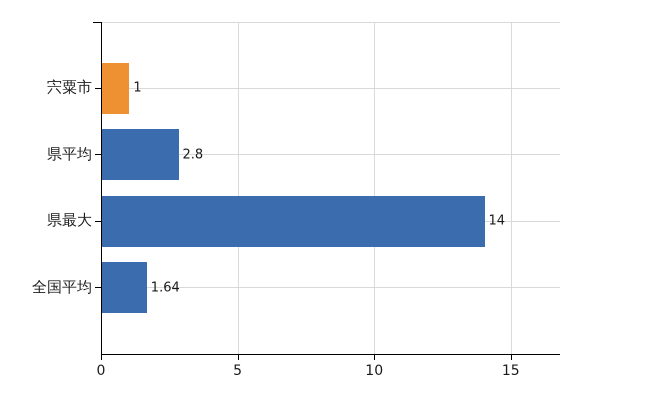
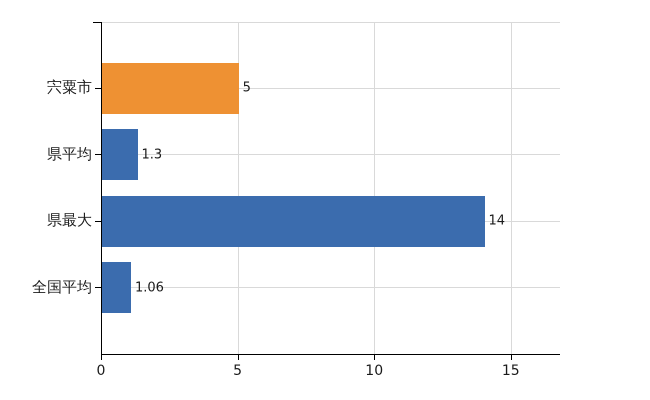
宍粟市: 1 -> 5
県平均: 2.8 -> 1.3
全国平均: 1.64 -> 1.06
